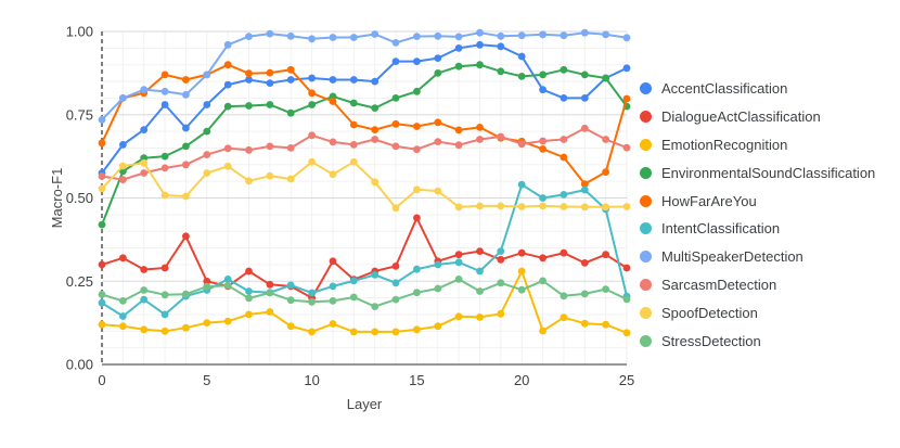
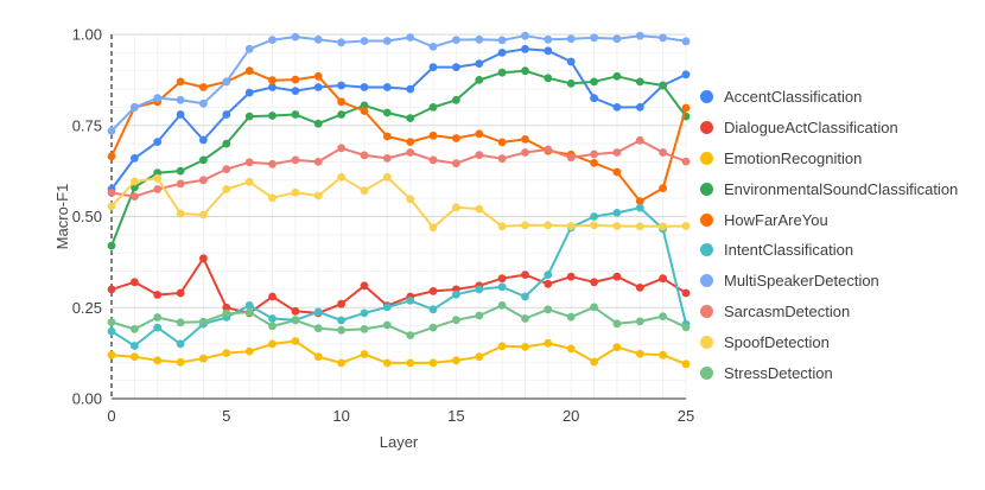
DialogueActClassification/10: 0.20 -> 0.26
DialogueActClassification/15: 0.44 -> 0.30
EmotionRecognition/20: 0.28 -> 0.14
IntentClassification/20: 0.54 -> 0.47
